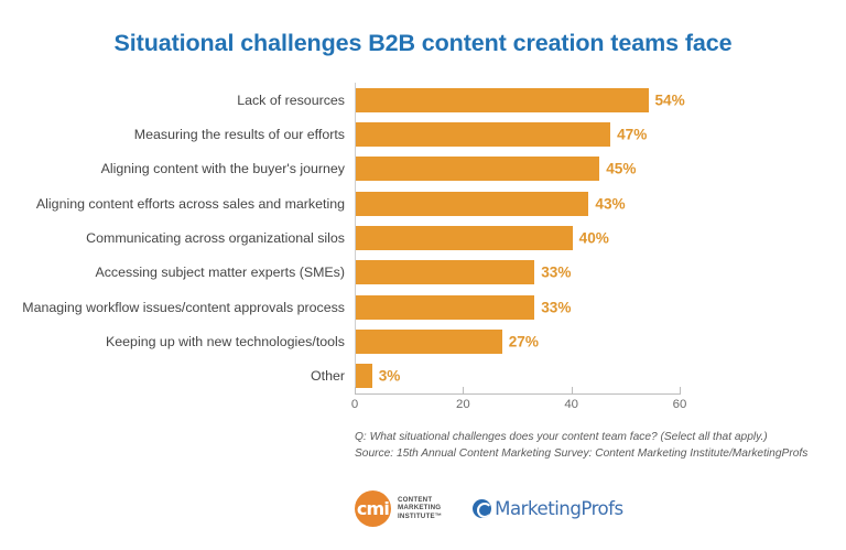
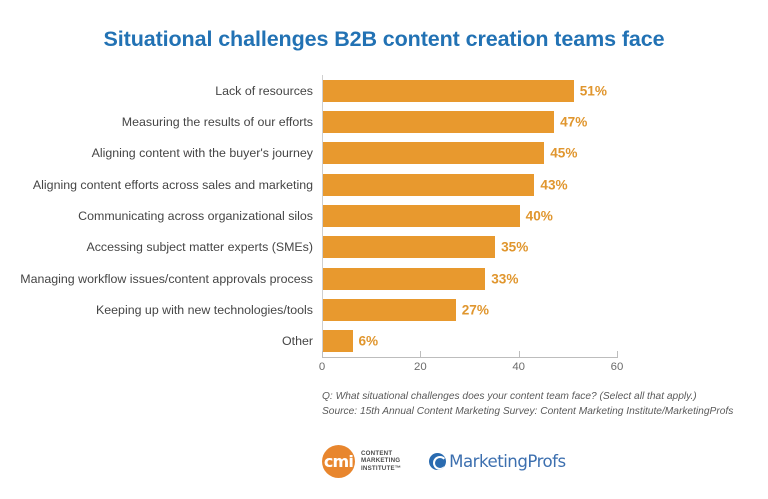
Lack of resources: 54% -> 51%
Accessing subject matter experts (SMEs): 33% -> 35%
Other: 3% -> 6%
